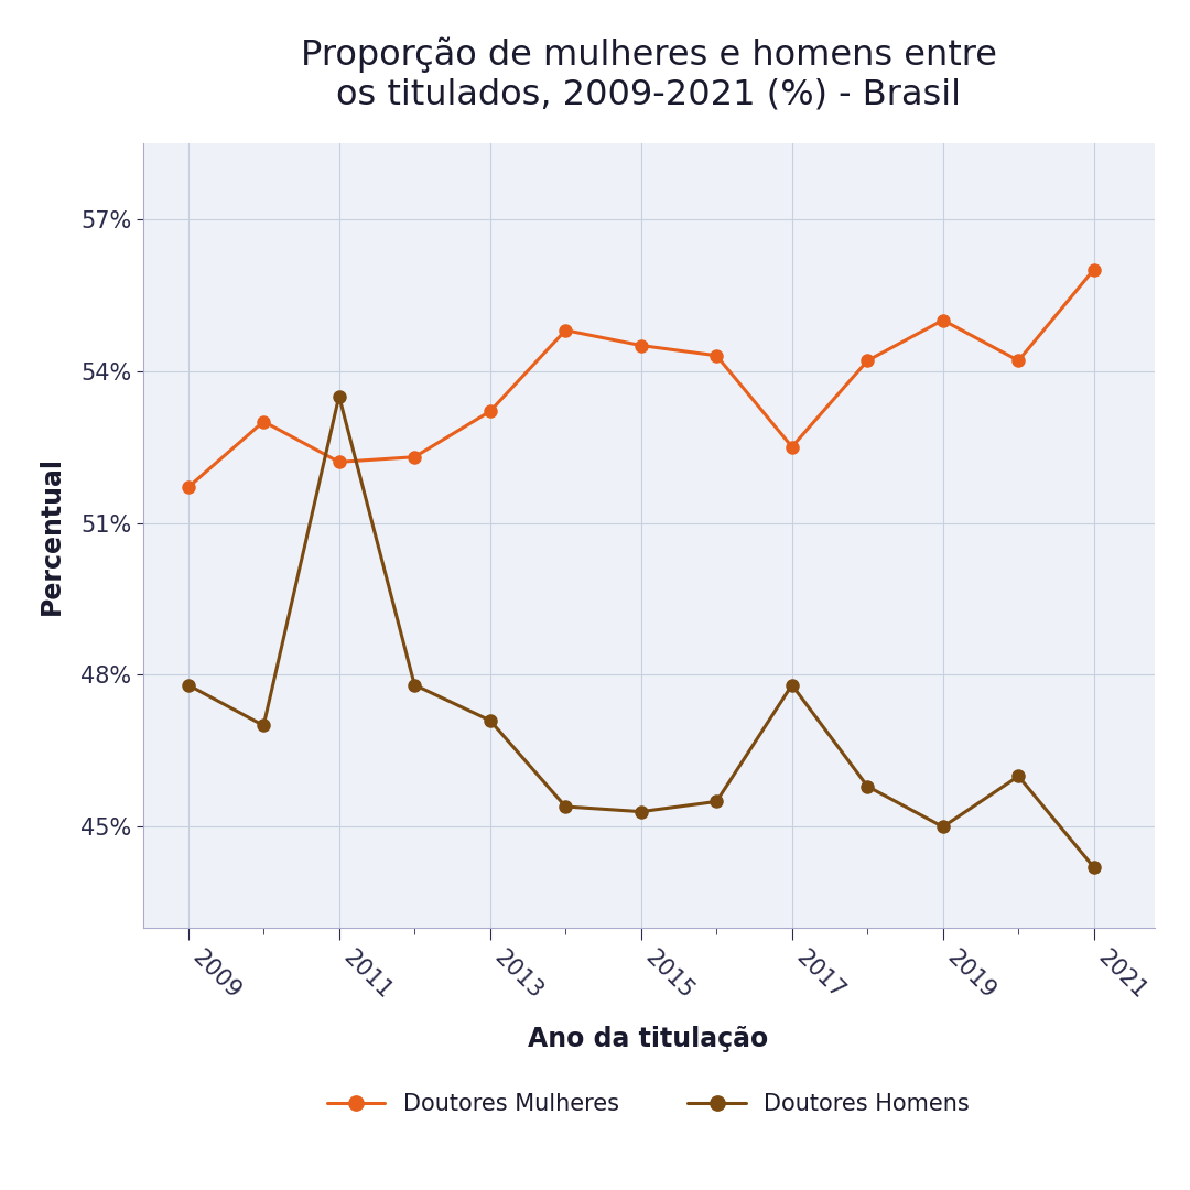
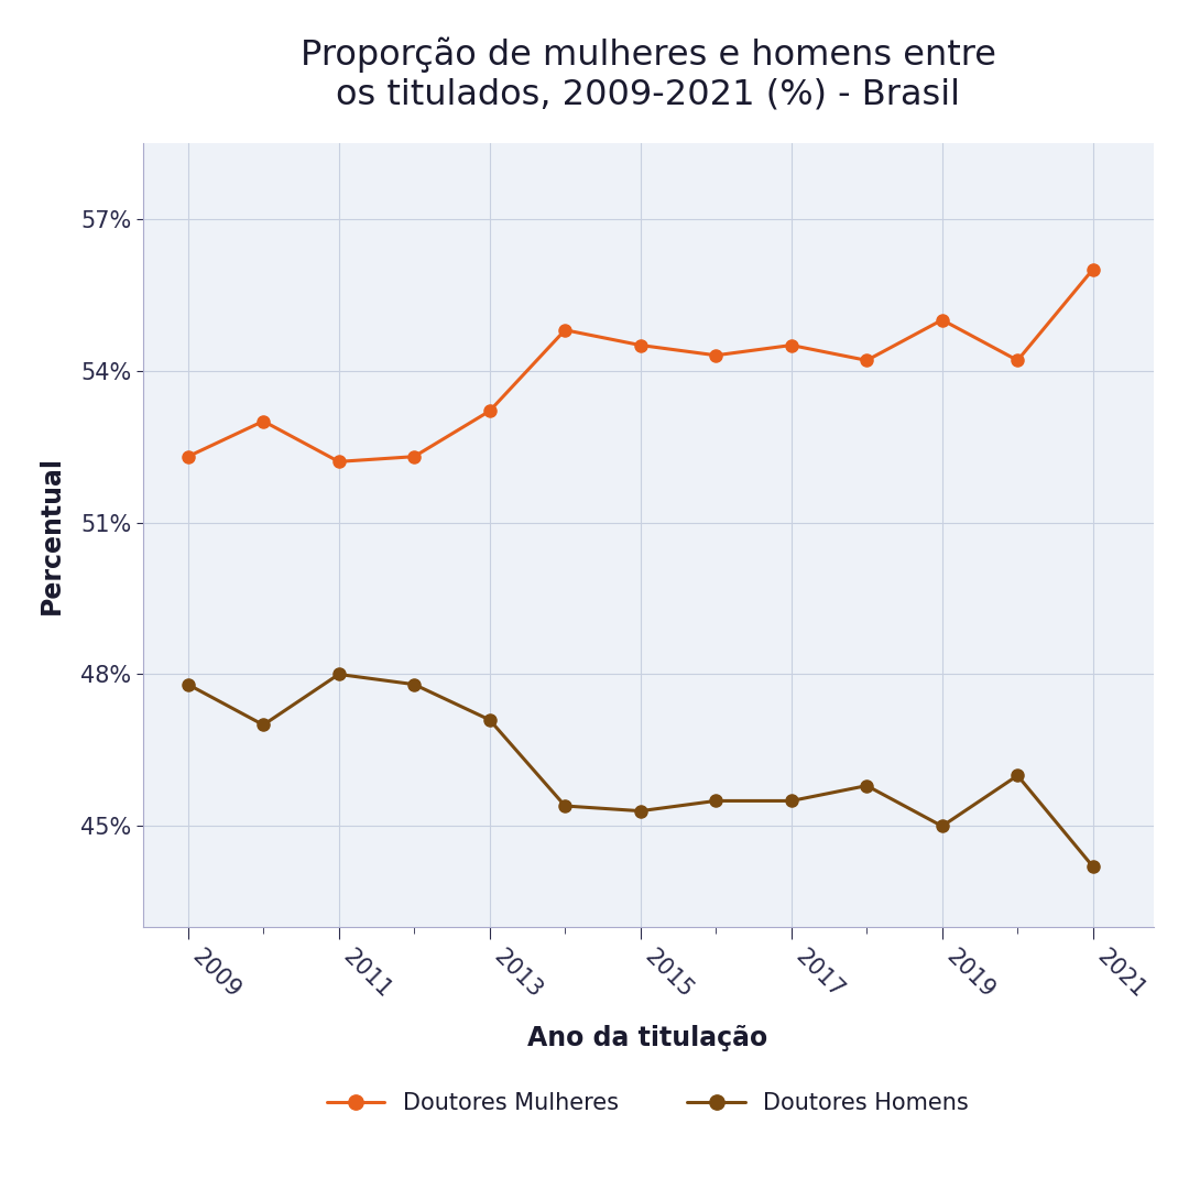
Doutores Mulheres/2009: 51.7% -> 52.3%
Doutores Homens/2011: 53.5% -> 48.0%
Doutores Mulheres/2017: 52.5% -> 54.5%
Doutores Homens/2017: 47.8% -> 45.5%
